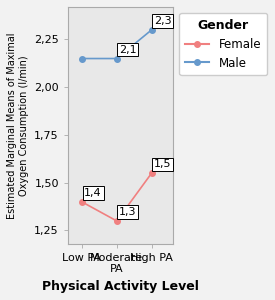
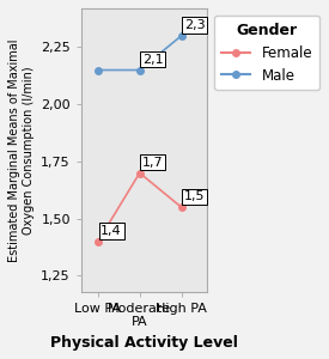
Female/Moderate PA: 1,3 -> 1,7
